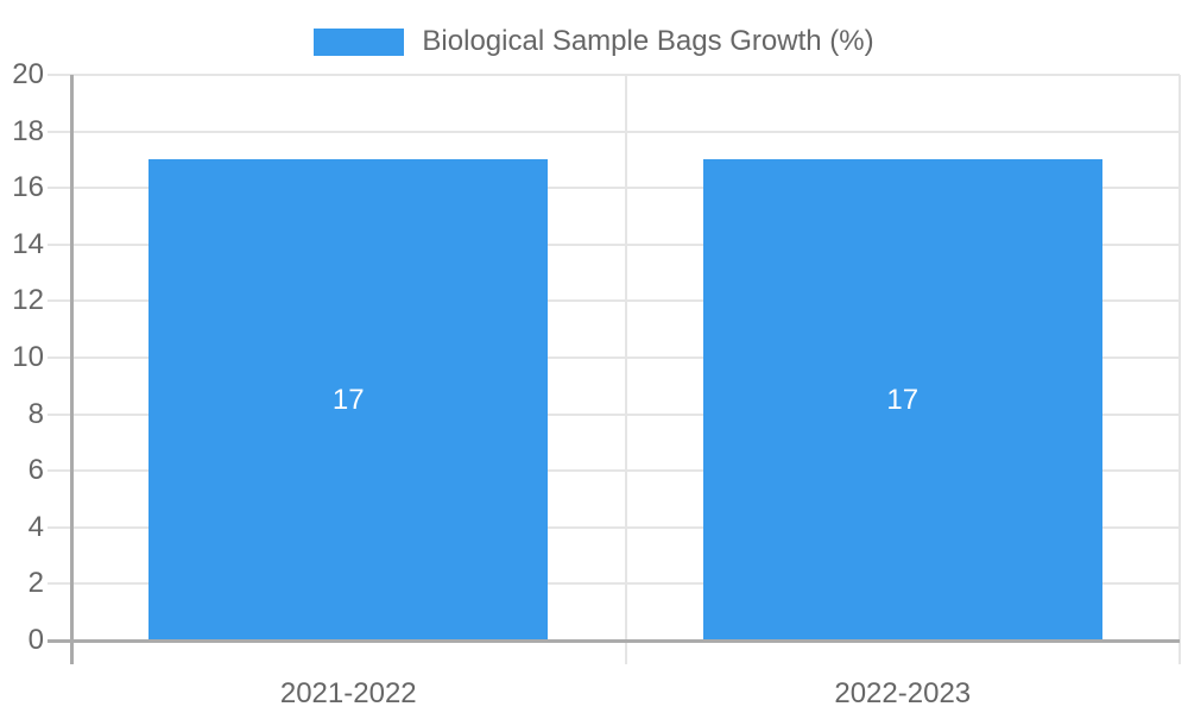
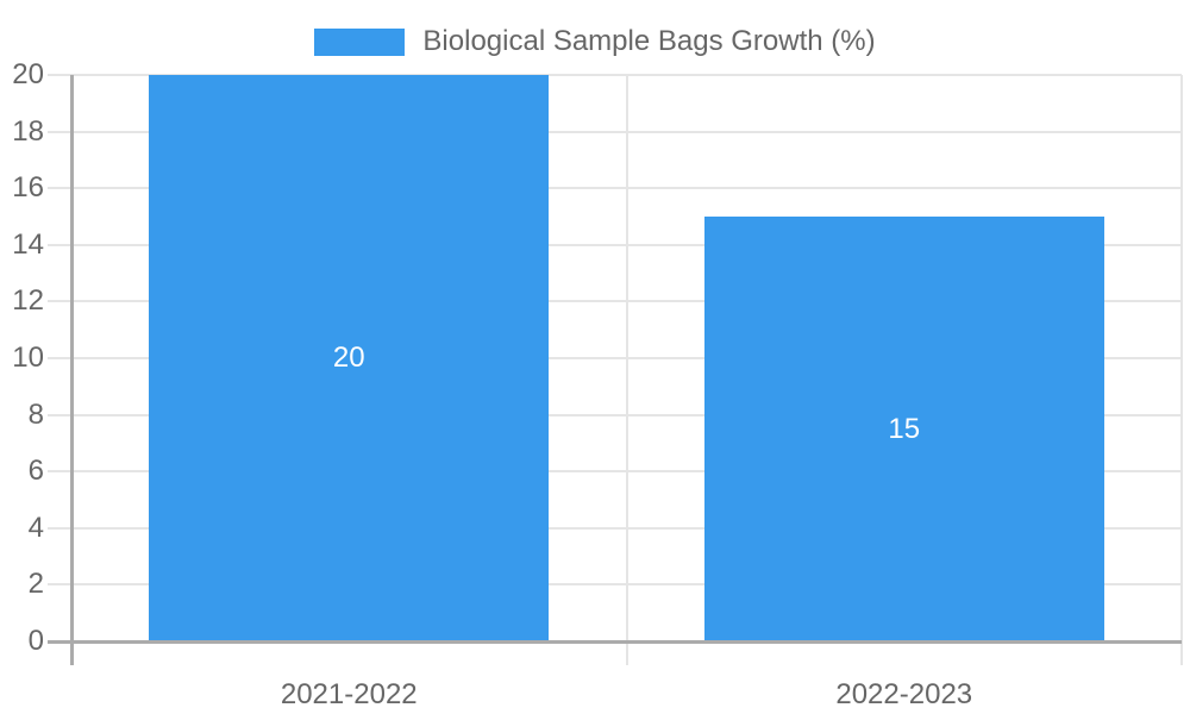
2021-2022: 17 -> 20
2022-2023: 17 -> 15
